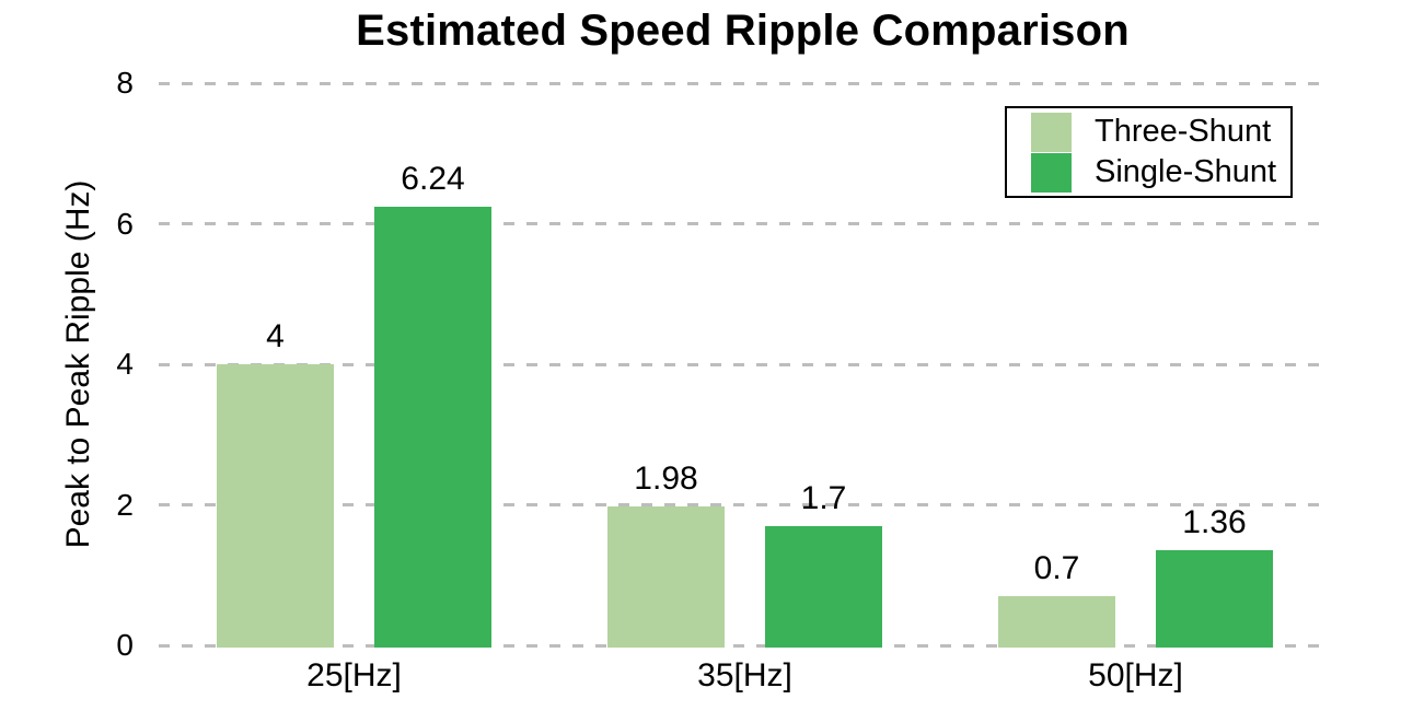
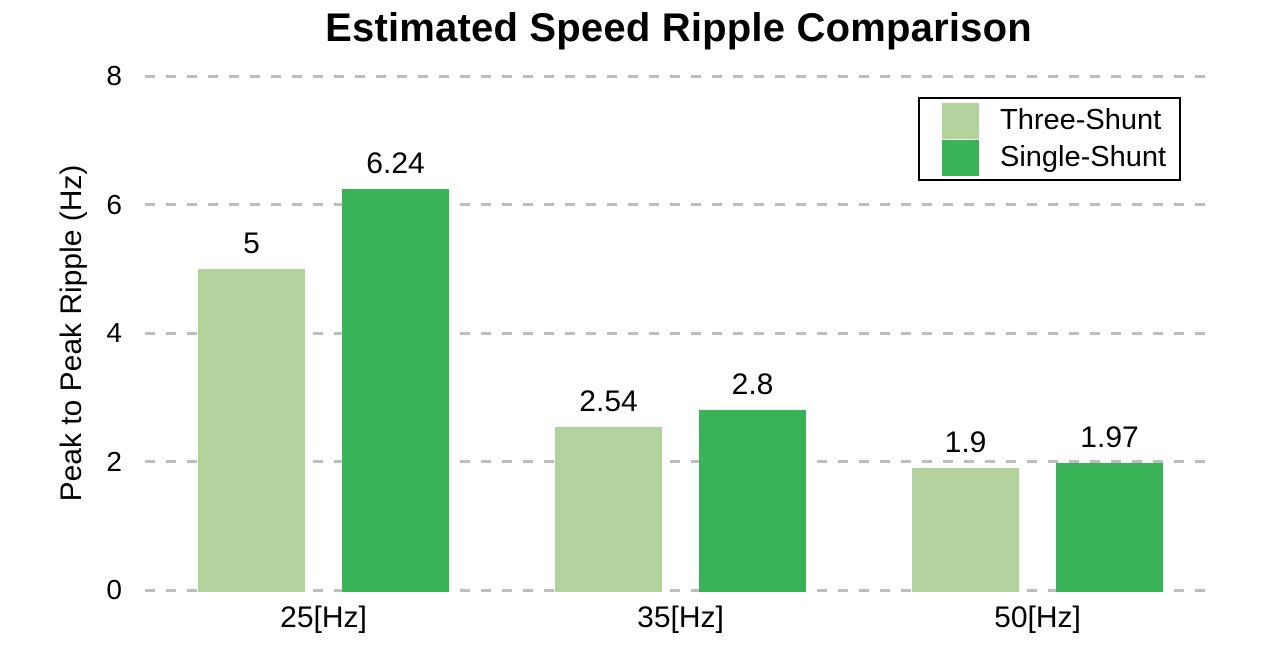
Three-Shunt/25[Hz]: 4 -> 5
Three-Shunt/35[Hz]: 1.98 -> 2.54
Single-Shunt/35[Hz]: 1.7 -> 2.8
Three-Shunt/50[Hz]: 0.7 -> 1.9
Single-Shunt/50[Hz]: 1.36 -> 1.97
